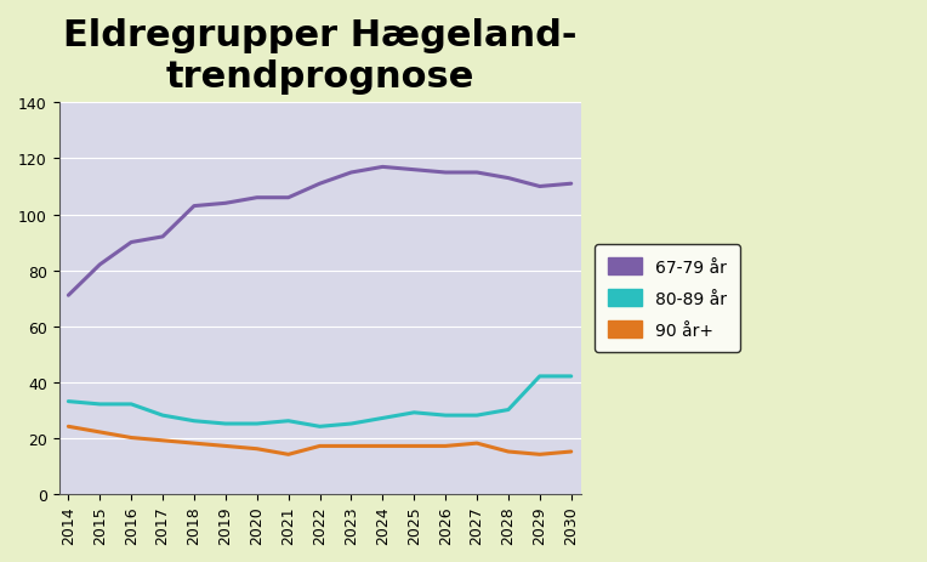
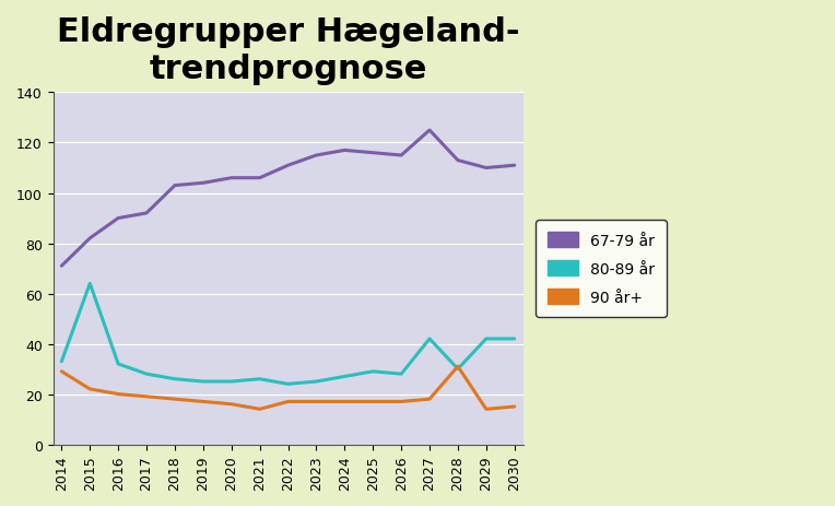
90 år+/2014: 24 -> 29
80-89 år/2015: 32 -> 64
67-79 år/2027: 115 -> 125
80-89 år/2027: 28 -> 42
90 år+/2028: 15 -> 31
